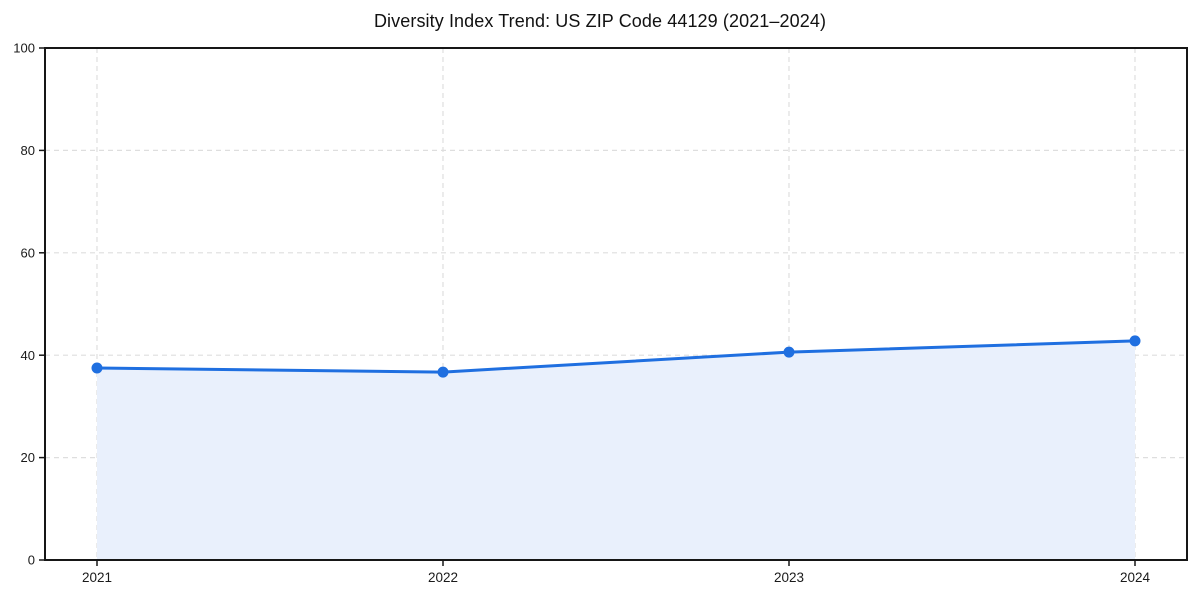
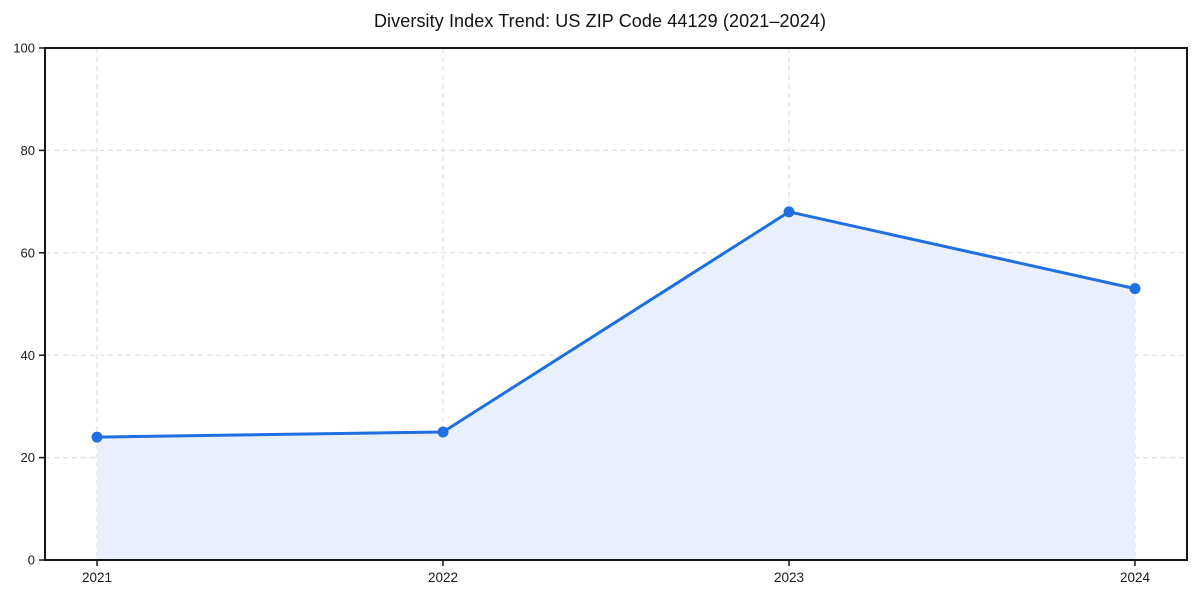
2021: 38 -> 24
2022: 37 -> 25
2023: 41 -> 68
2024: 43 -> 53
